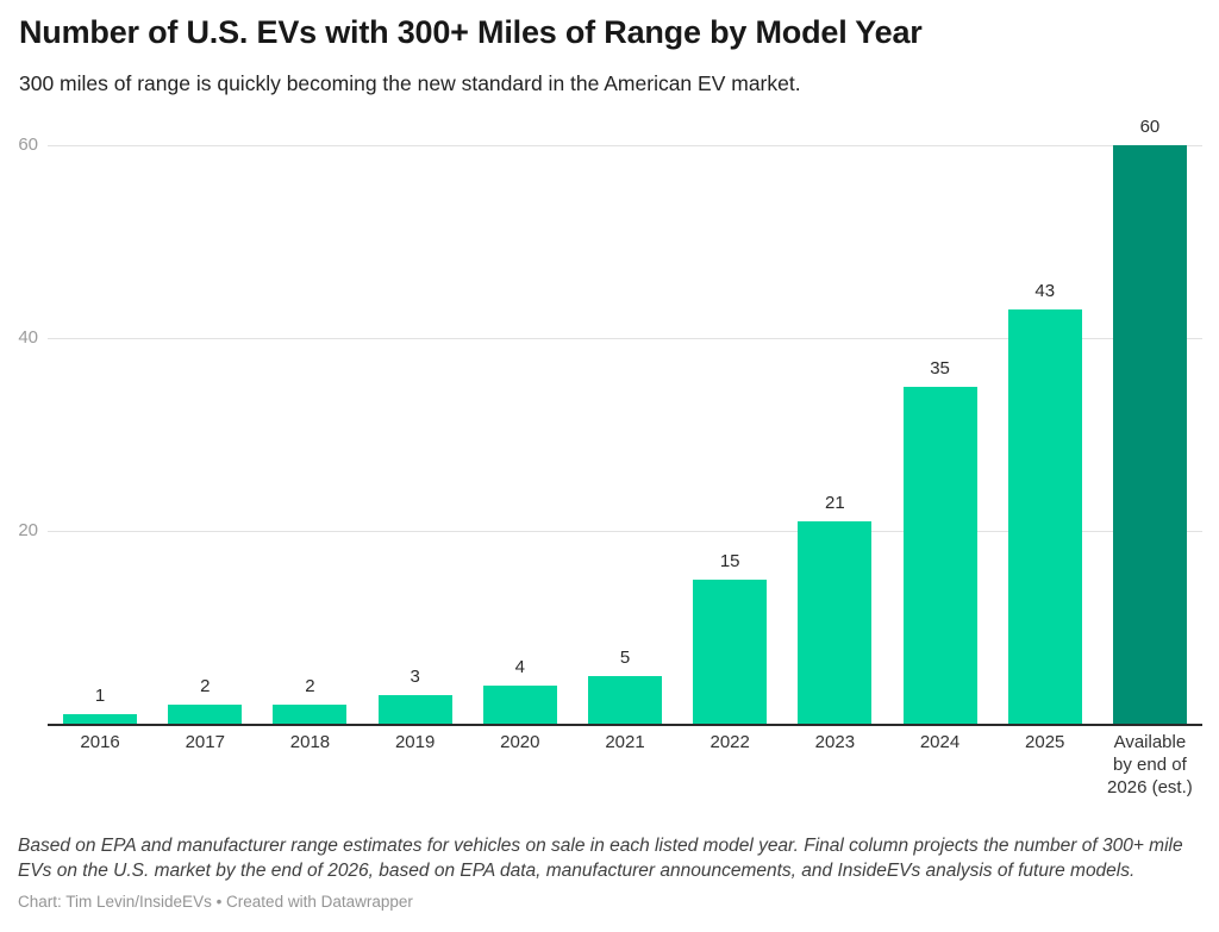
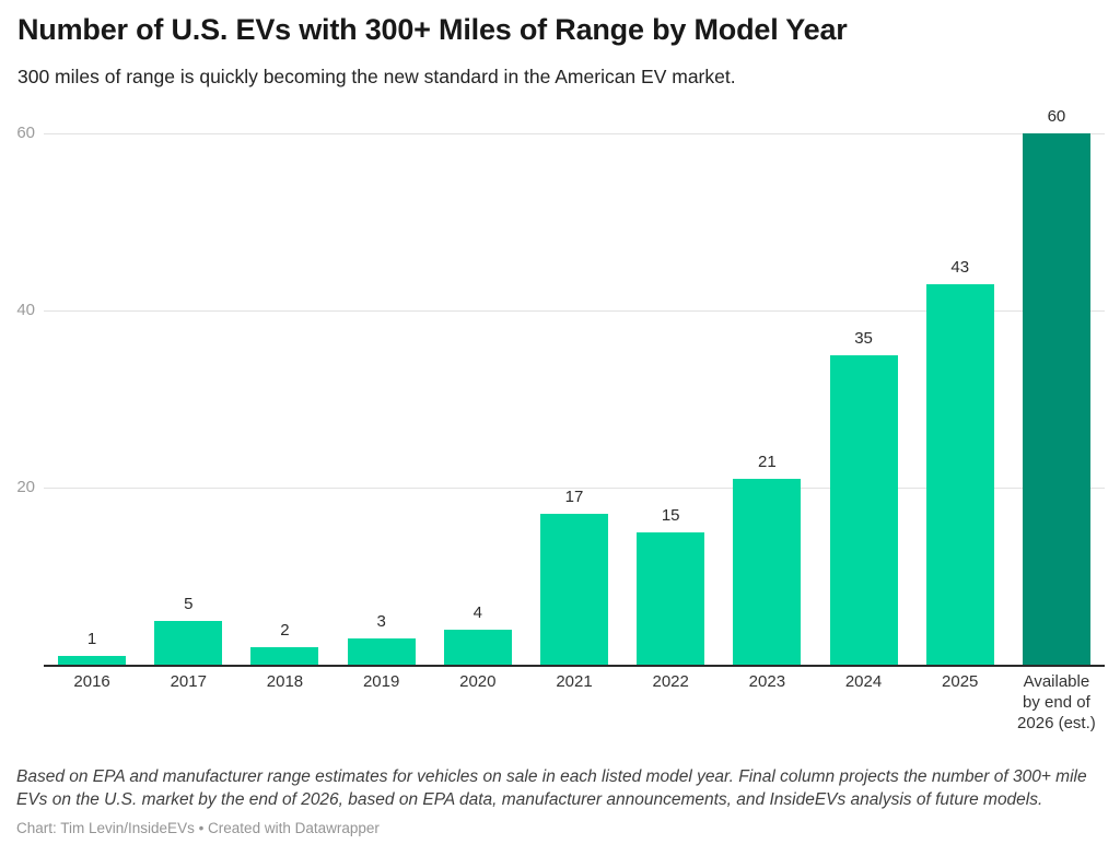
2017: 2 -> 5
2021: 5 -> 17
